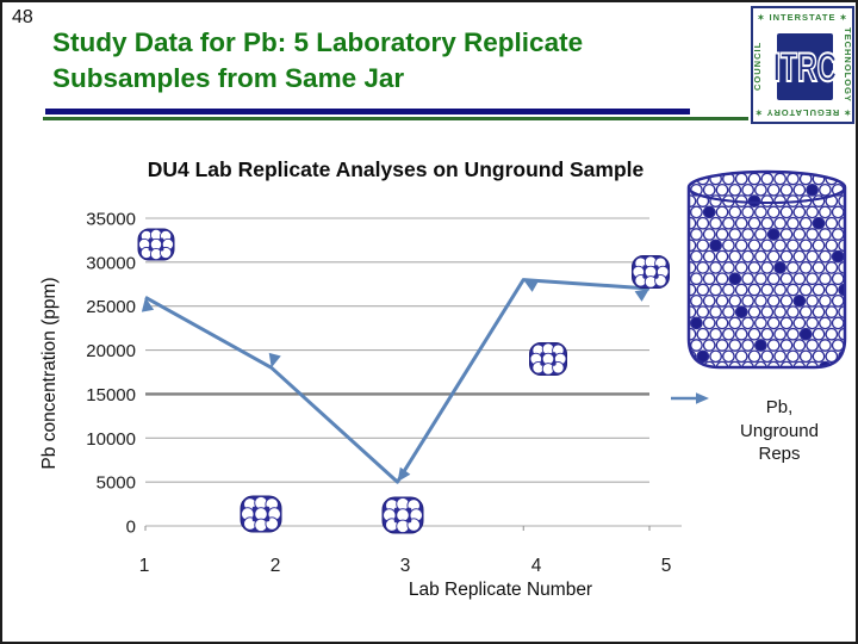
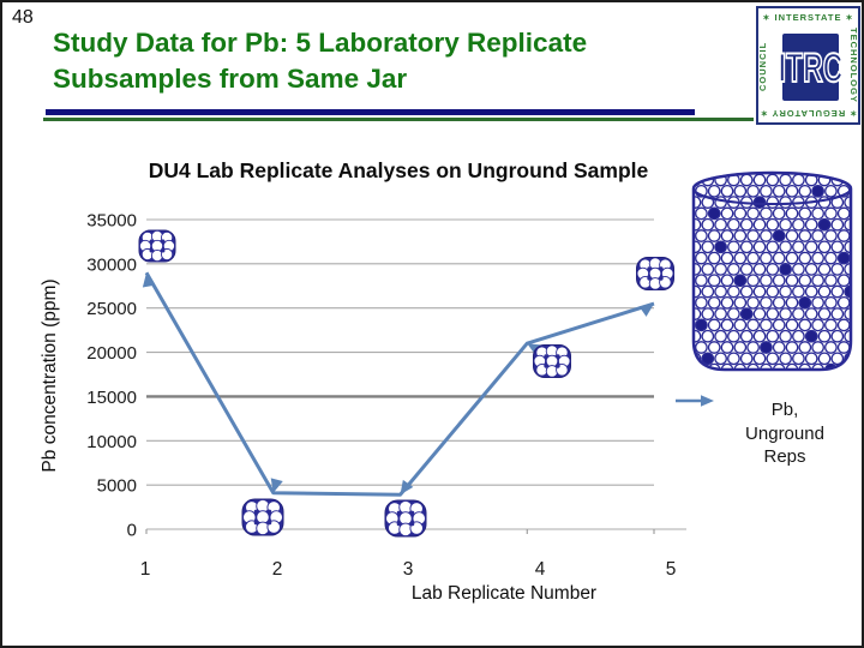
1: 26000 -> 29000
2: 18000 -> 4000
3: 5000 -> 4000
4: 28000 -> 21000
5: 27000 -> 26000
